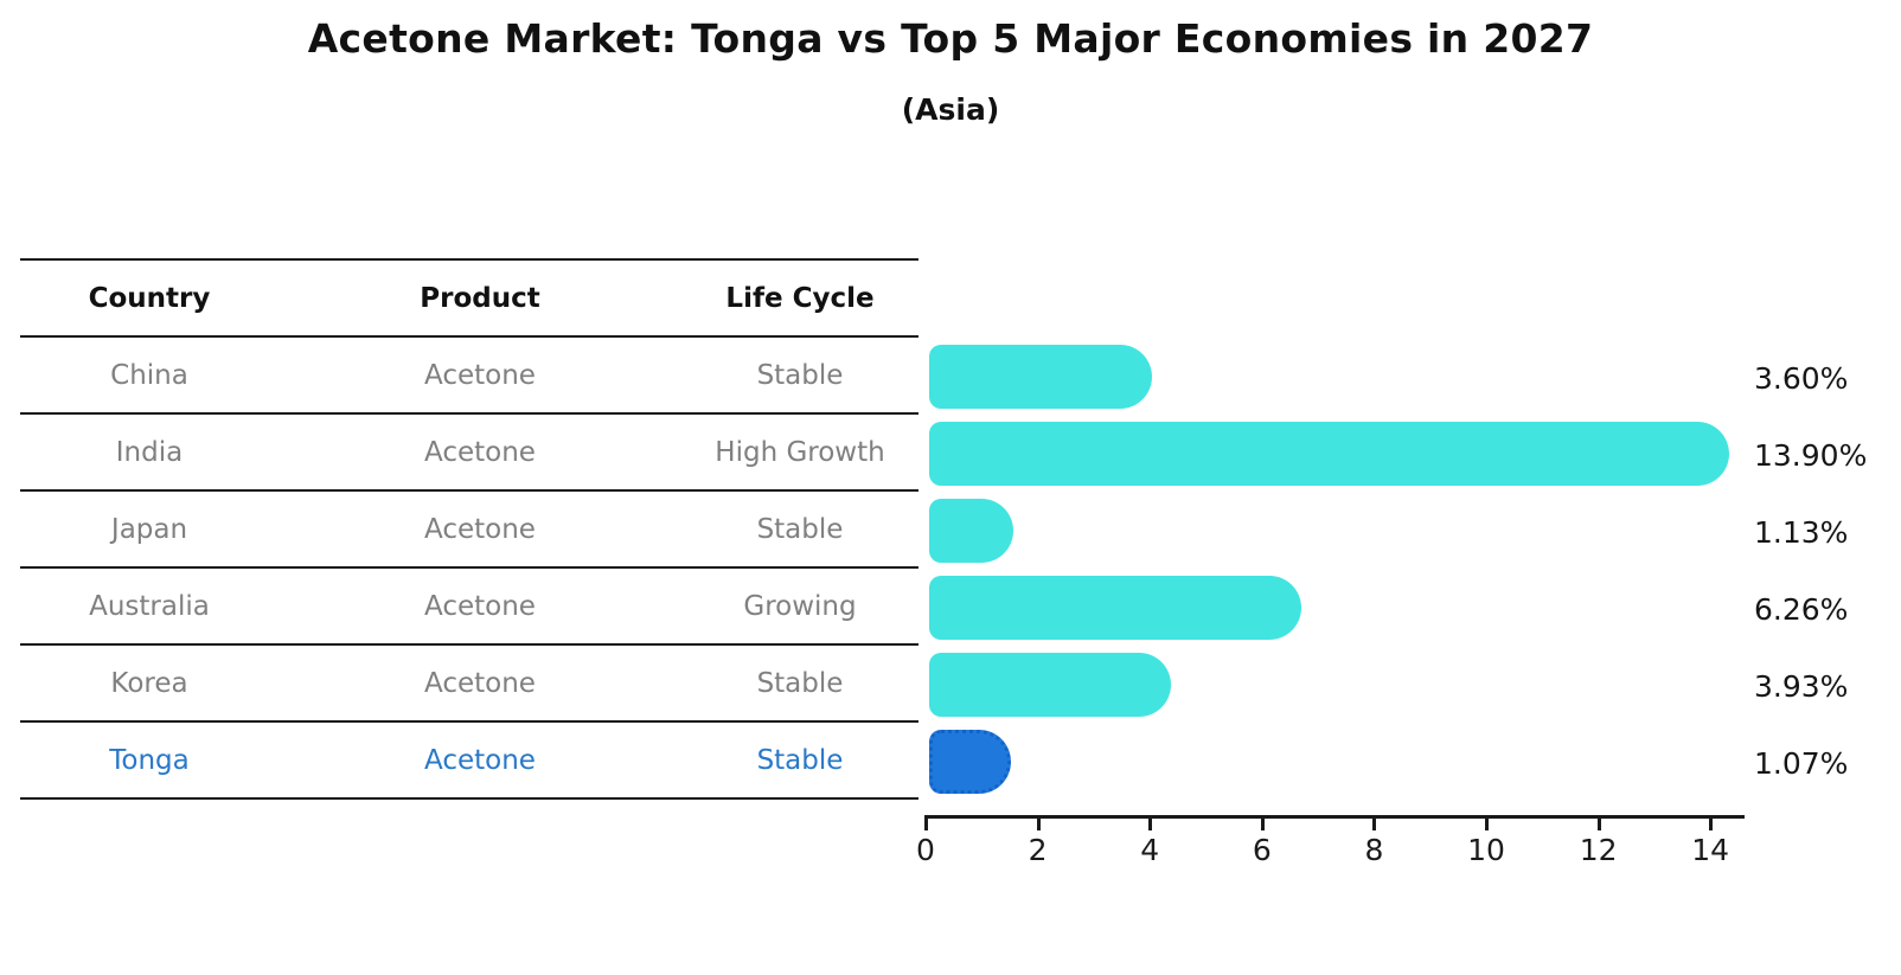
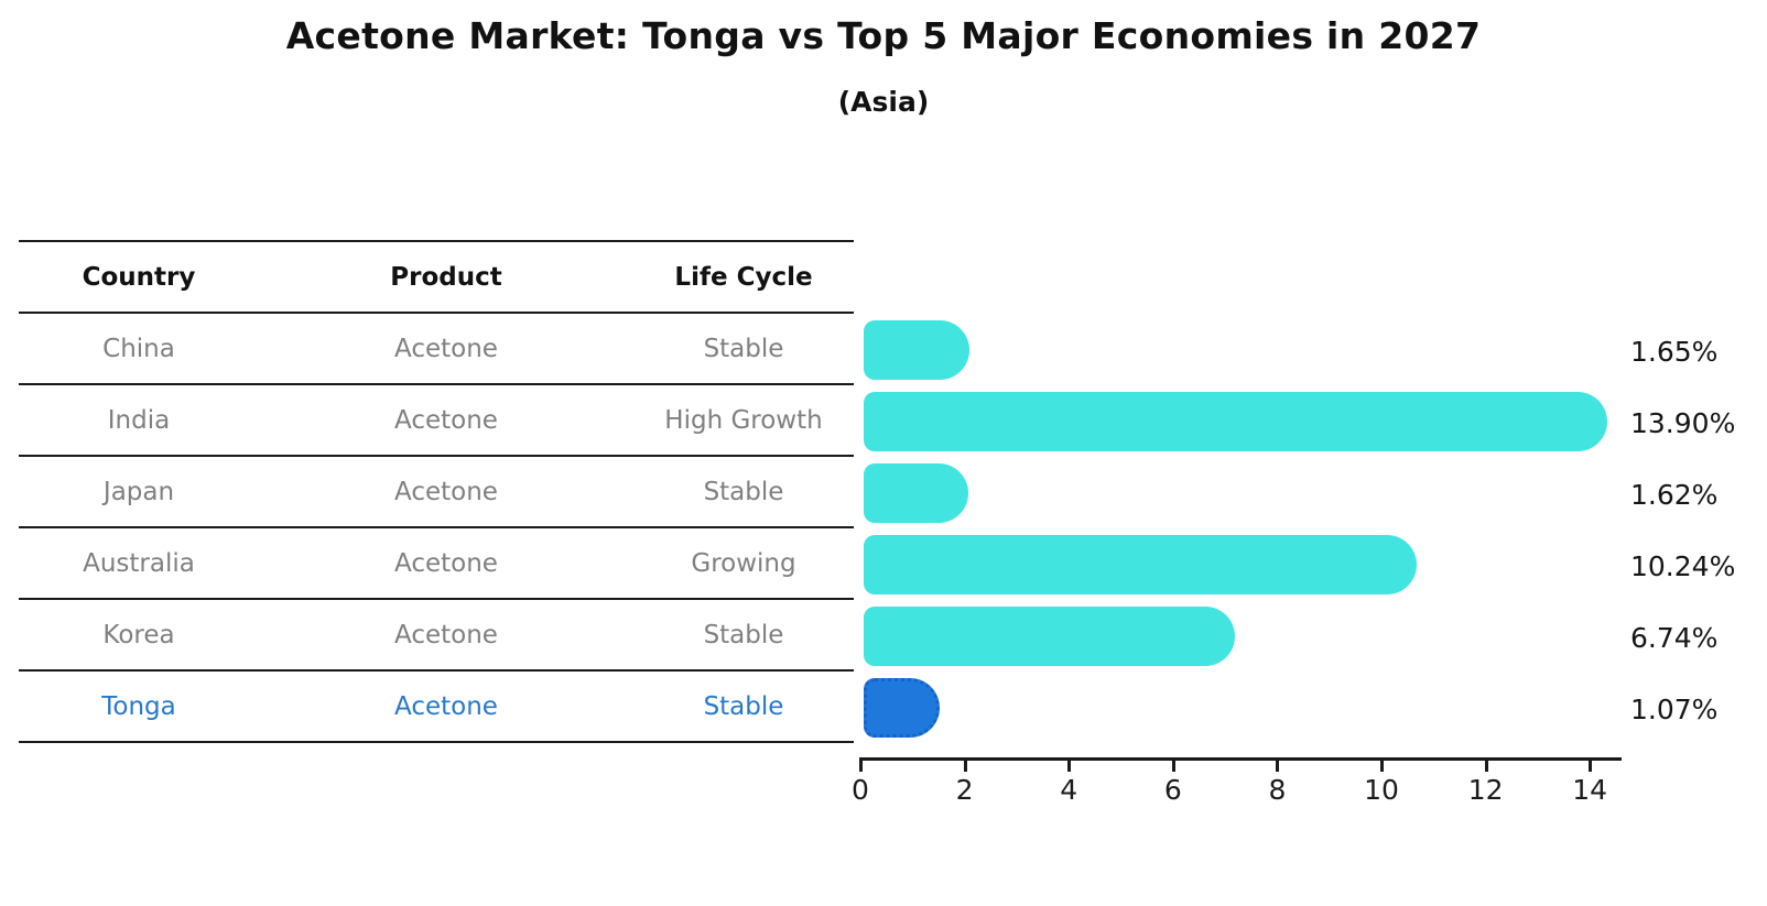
China: 3.60% -> 1.65%
Japan: 1.13% -> 1.62%
Australia: 6.26% -> 10.24%
Korea: 3.93% -> 6.74%
